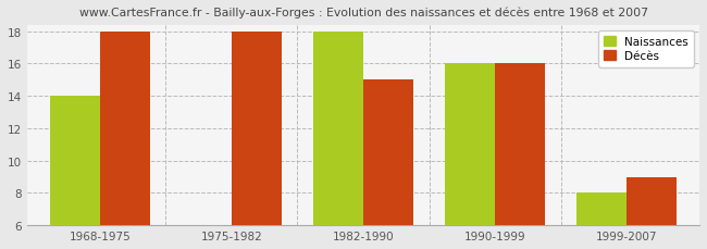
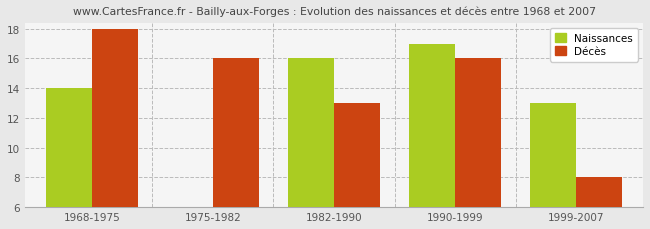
Décès/1975-1982: 18 -> 16
Naissances/1982-1990: 18 -> 16
Décès/1982-1990: 15 -> 13
Naissances/1990-1999: 16 -> 17
Naissances/1999-2007: 8 -> 13
Décès/1999-2007: 9 -> 8
